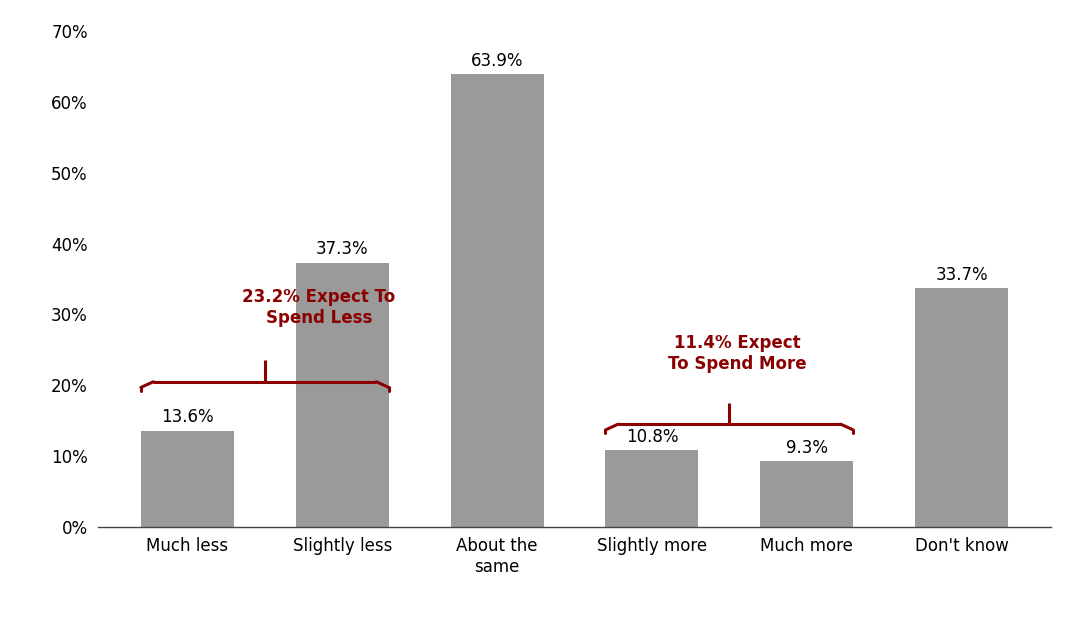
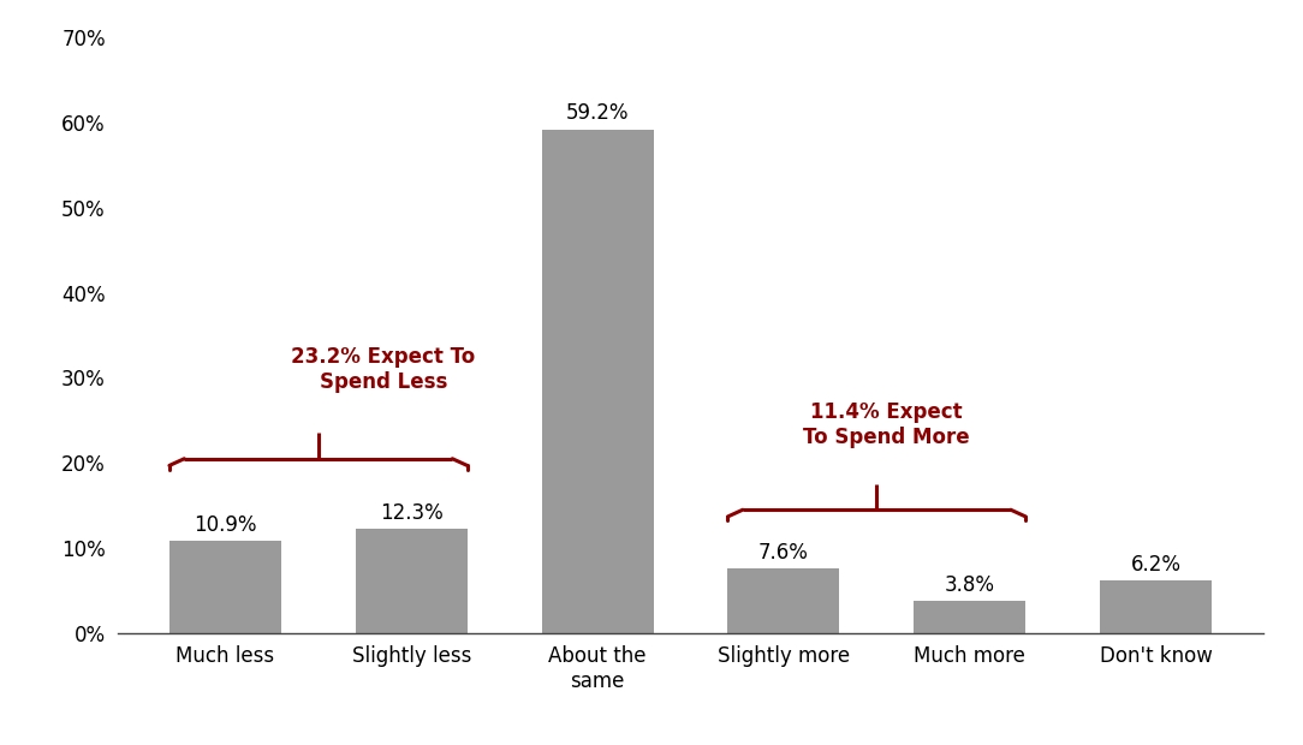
Much less: 13.6% -> 10.9%
Slightly less: 37.3% -> 12.3%
About the same: 63.9% -> 59.2%
Slightly more: 10.8% -> 7.6%
Much more: 9.3% -> 3.8%
Don't know: 33.7% -> 6.2%
